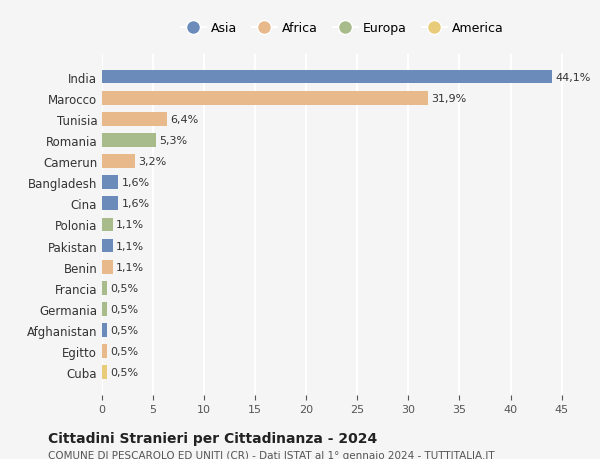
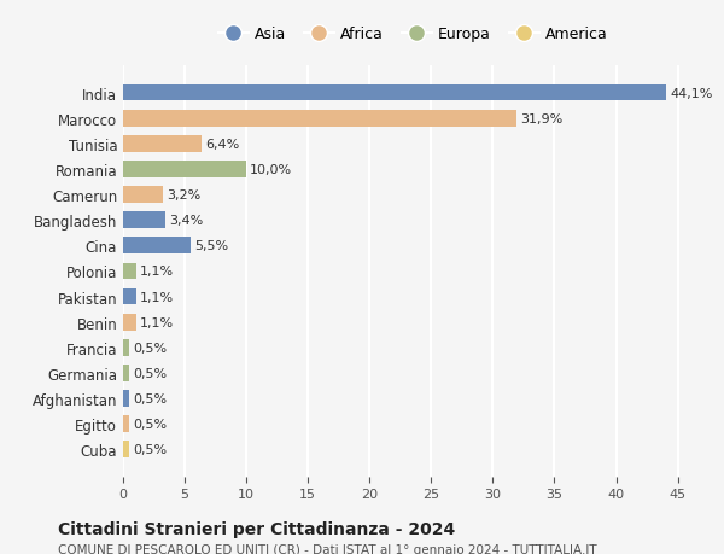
Romania: 5,3% -> 10,0%
Bangladesh: 1,6% -> 3,4%
Cina: 1,6% -> 5,5%
